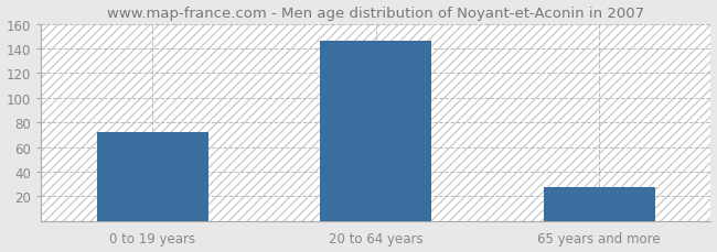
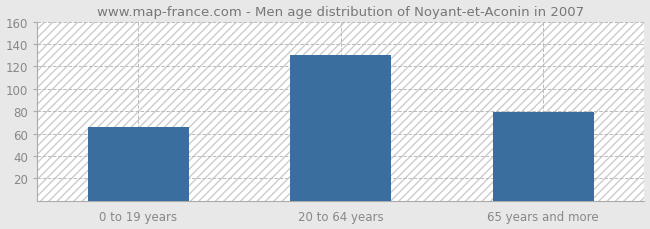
0 to 19 years: 72 -> 66
20 to 64 years: 146 -> 130
65 years and more: 27 -> 79
